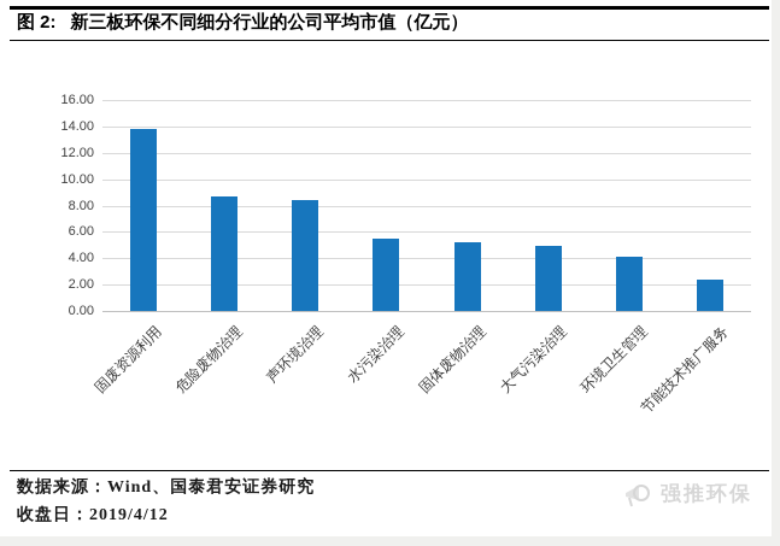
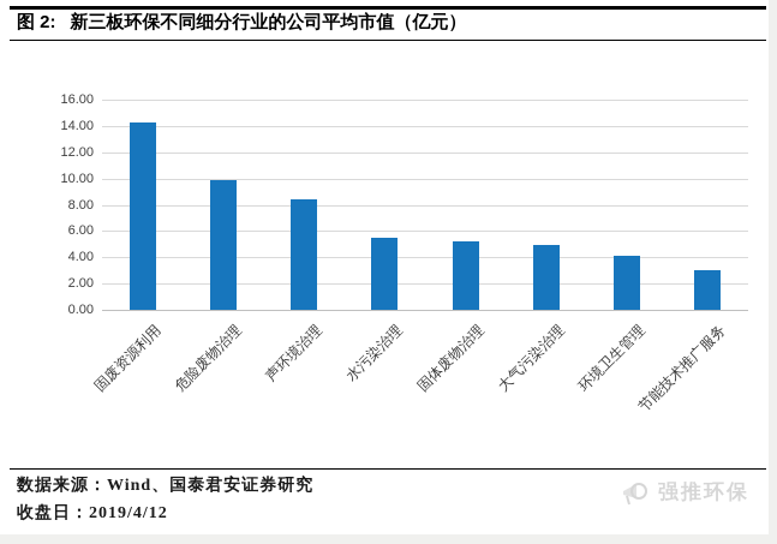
固废资源利用: 13.8 -> 14.3
危险废物治理: 8.7 -> 9.9
节能技术推广服务: 2.4 -> 3.0
